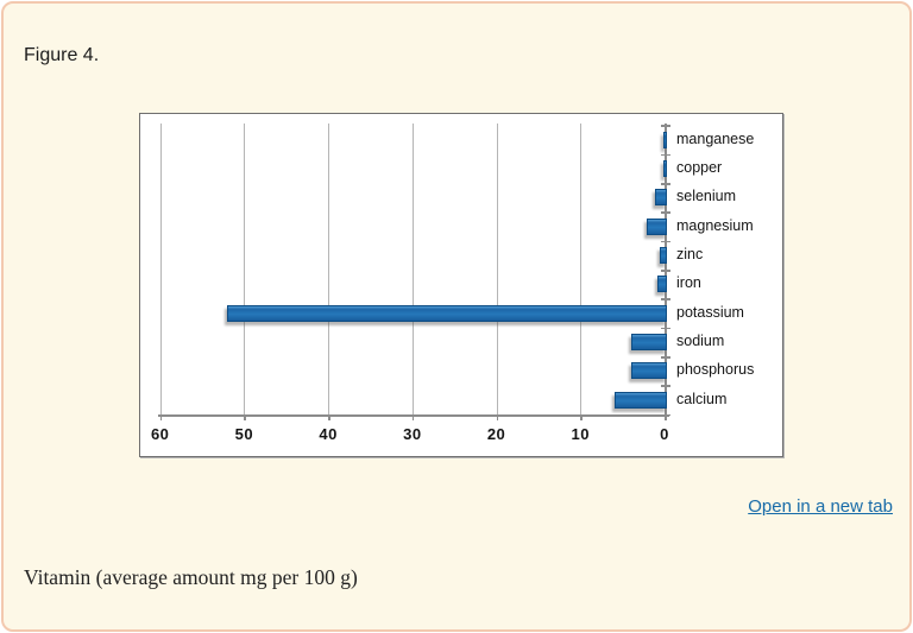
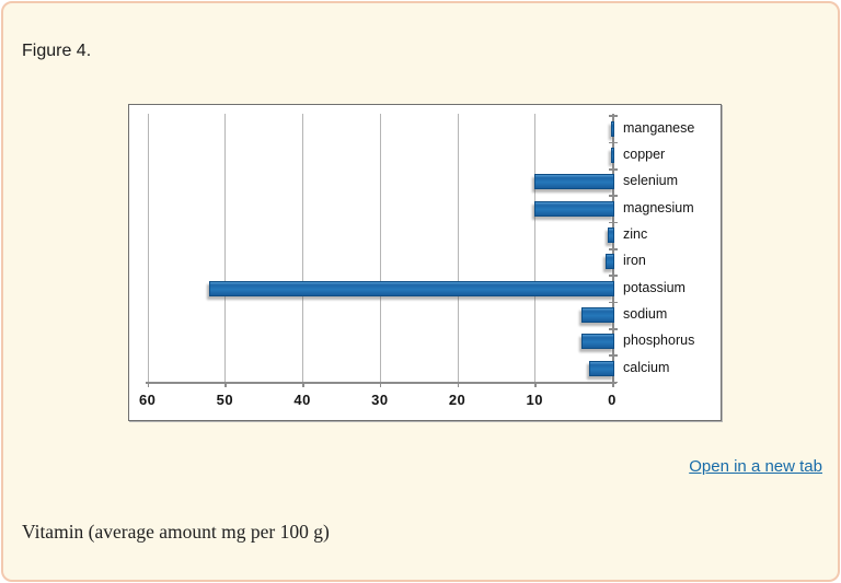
selenium: 1 -> 10
magnesium: 2 -> 10
calcium: 6 -> 3
